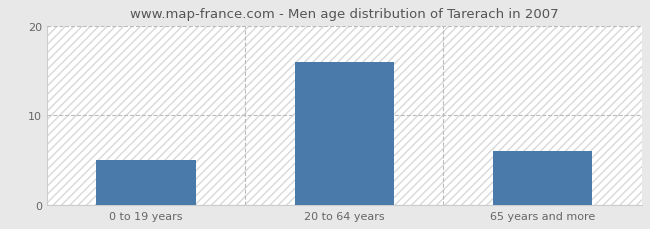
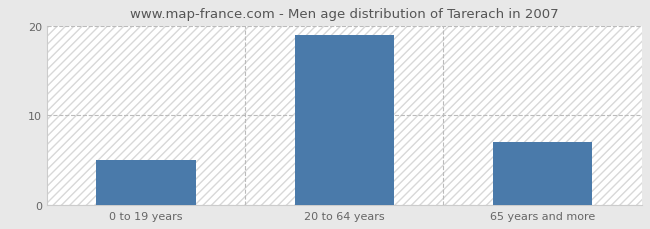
20 to 64 years: 16 -> 19
65 years and more: 6 -> 7
